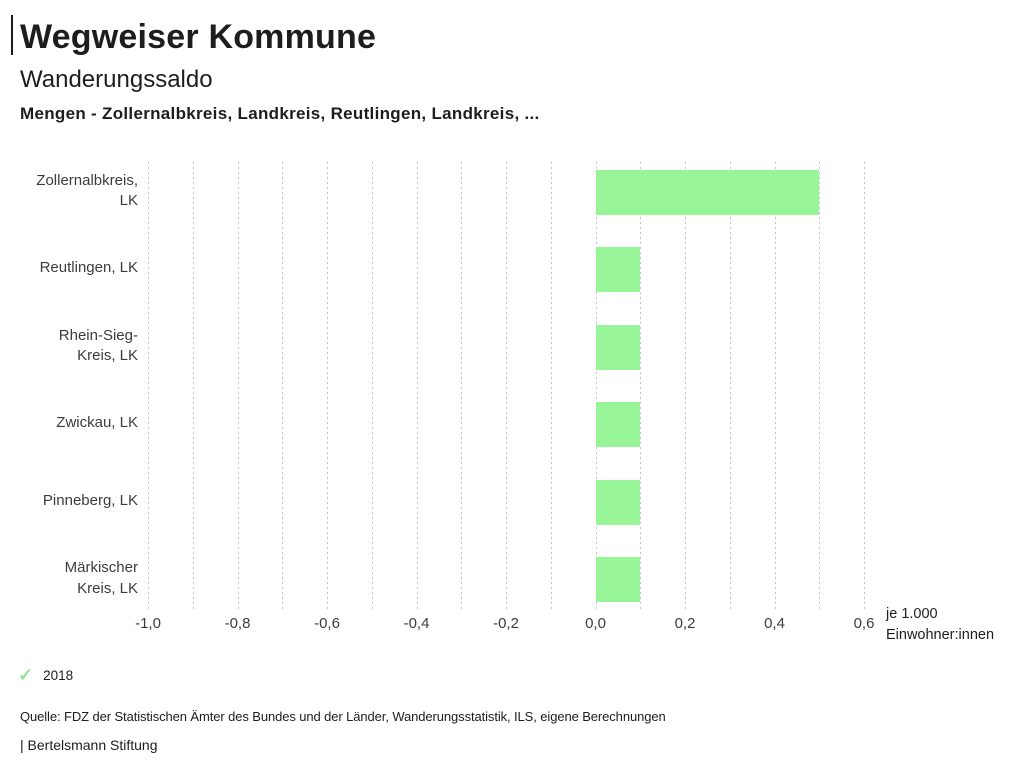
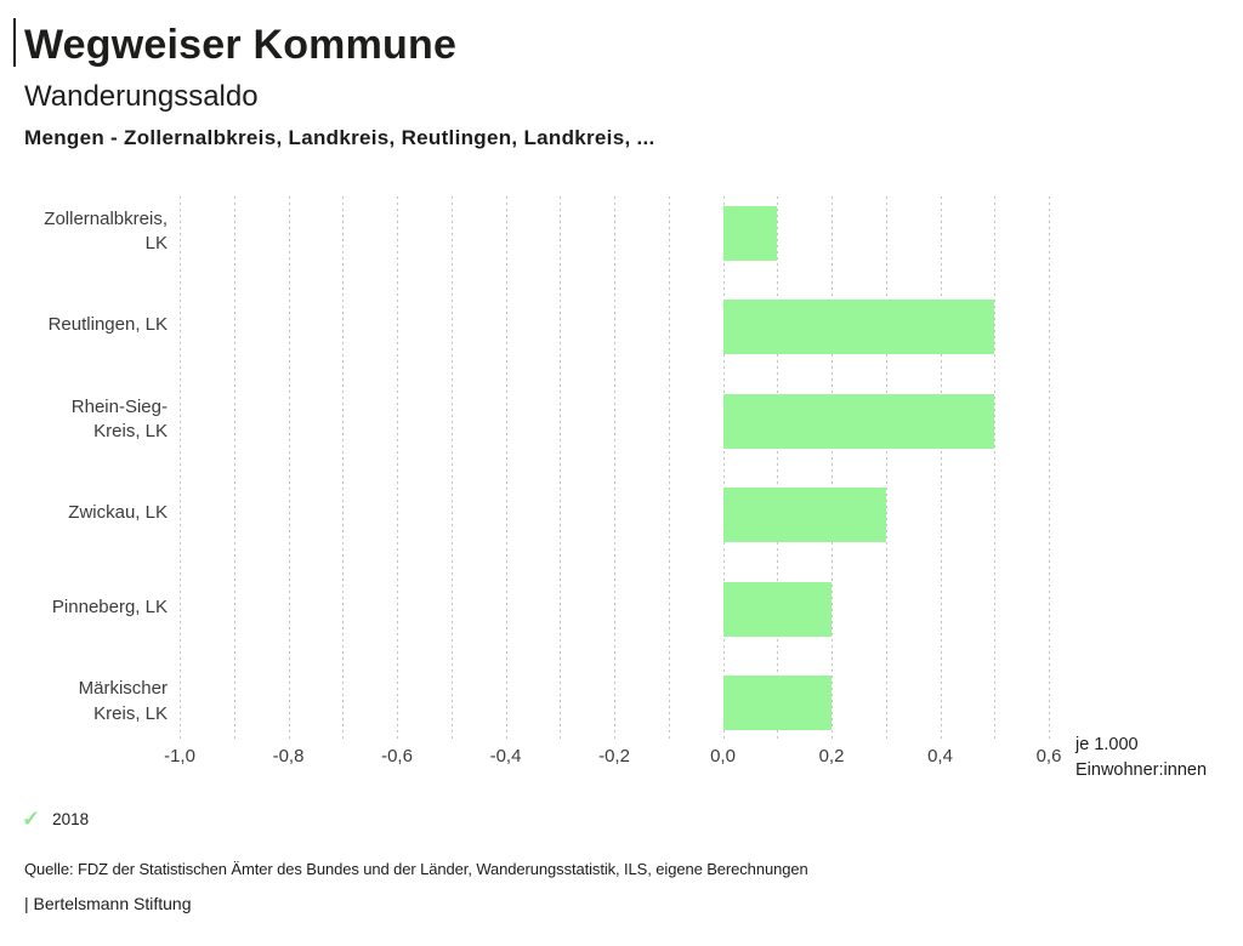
Zollernalbkreis, LK: 0,5 -> 0,1
Reutlingen, LK: 0,1 -> 0,5
Rhein-Sieg-Kreis, LK: 0,1 -> 0,5
Zwickau, LK: 0,1 -> 0,3
Pinneberg, LK: 0,1 -> 0,2
Märkischer Kreis, LK: 0,1 -> 0,2
